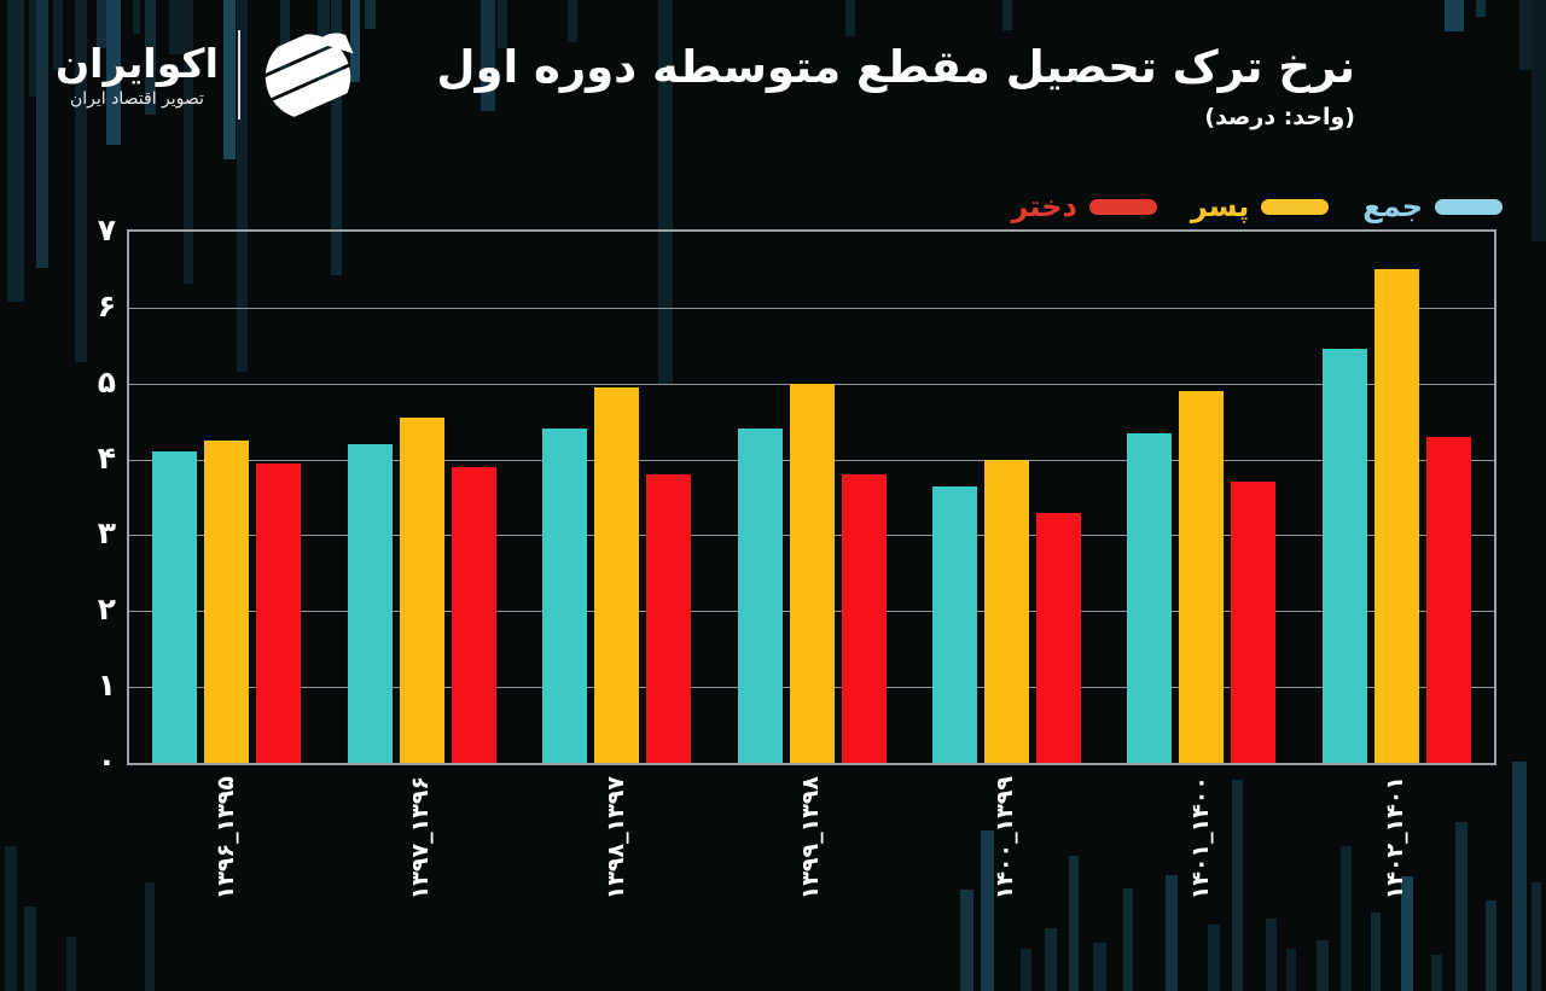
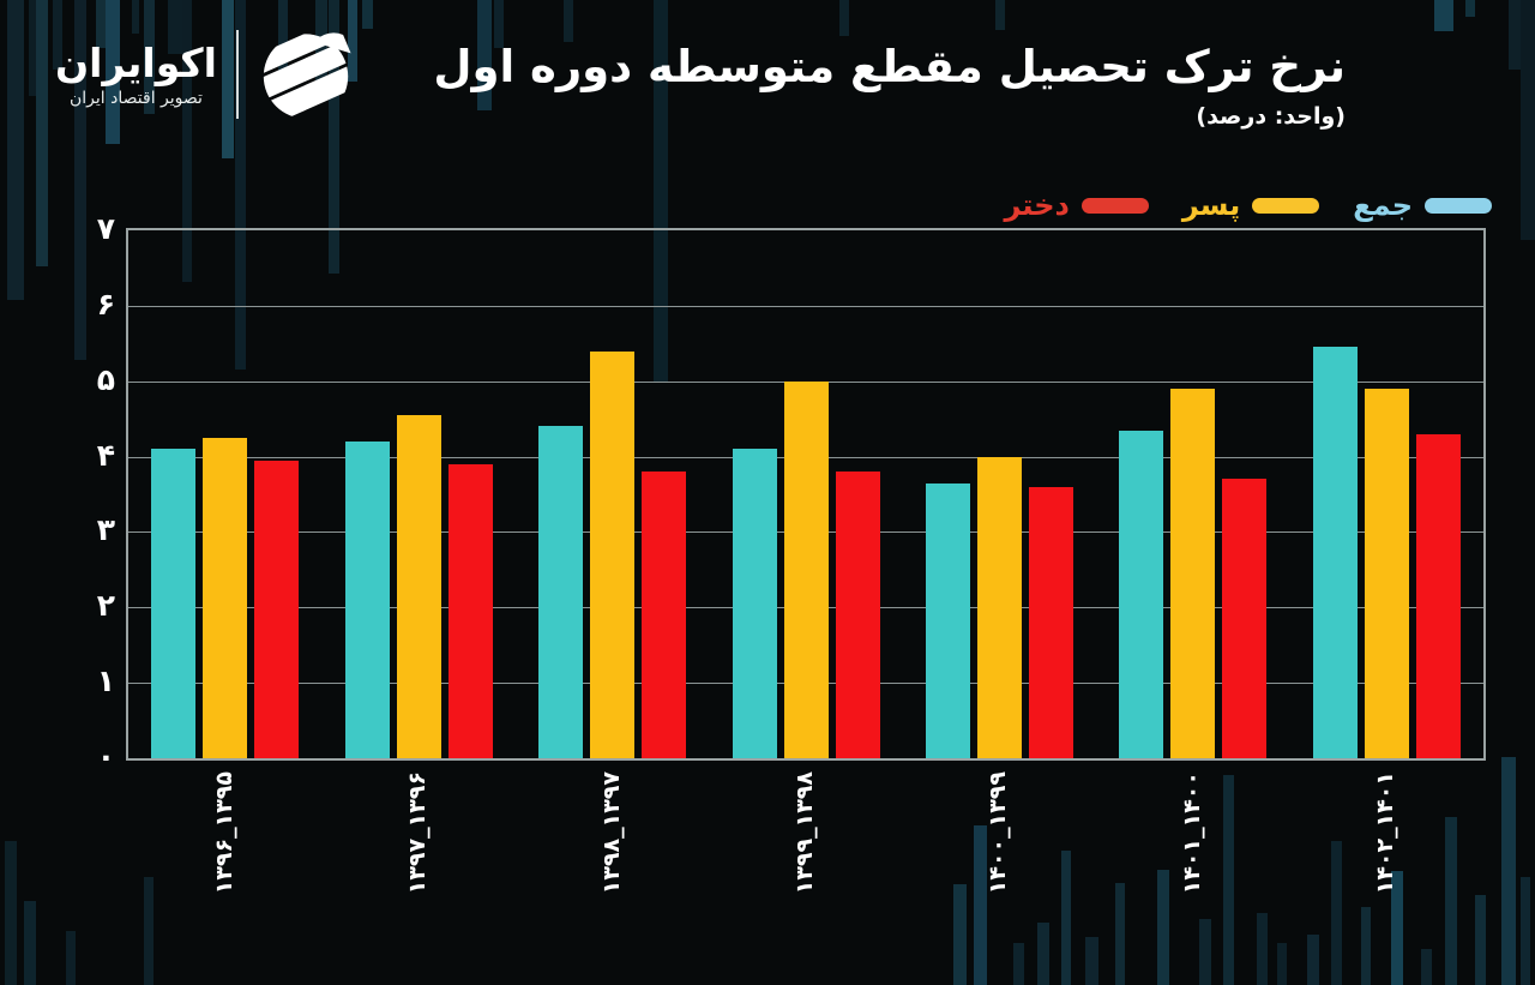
پسر/۱۳۹۸_۱۳۹۷: 5.0 -> 5.4
جمع/۱۳۹۹_۱۳۹۸: 4.4 -> 4.1
دختر/۱۴۰۰_۱۳۹۹: 3.3 -> 3.6
پسر/۱۴۰۲_۱۴۰۱: 6.5 -> 4.9
